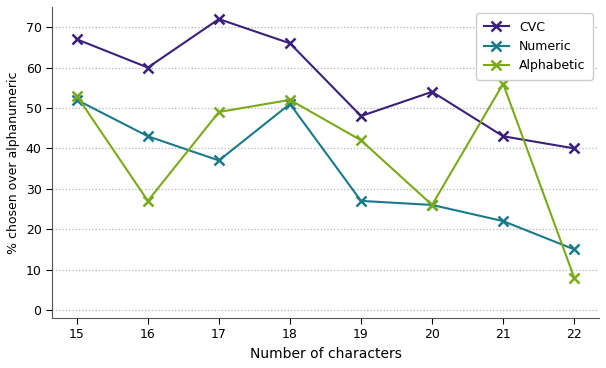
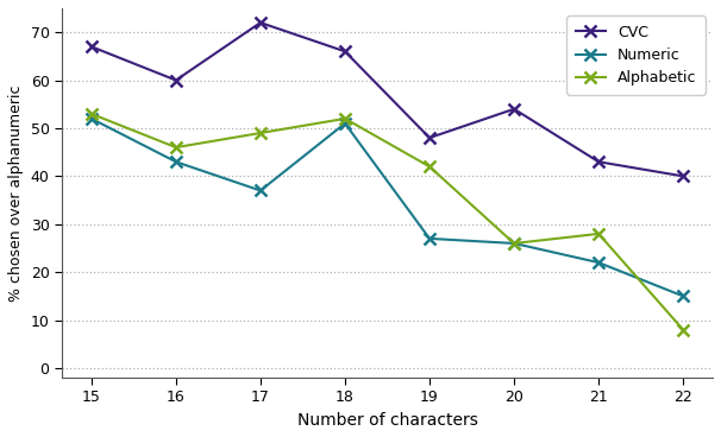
Alphabetic/16: 27 -> 46
Alphabetic/21: 56 -> 28
